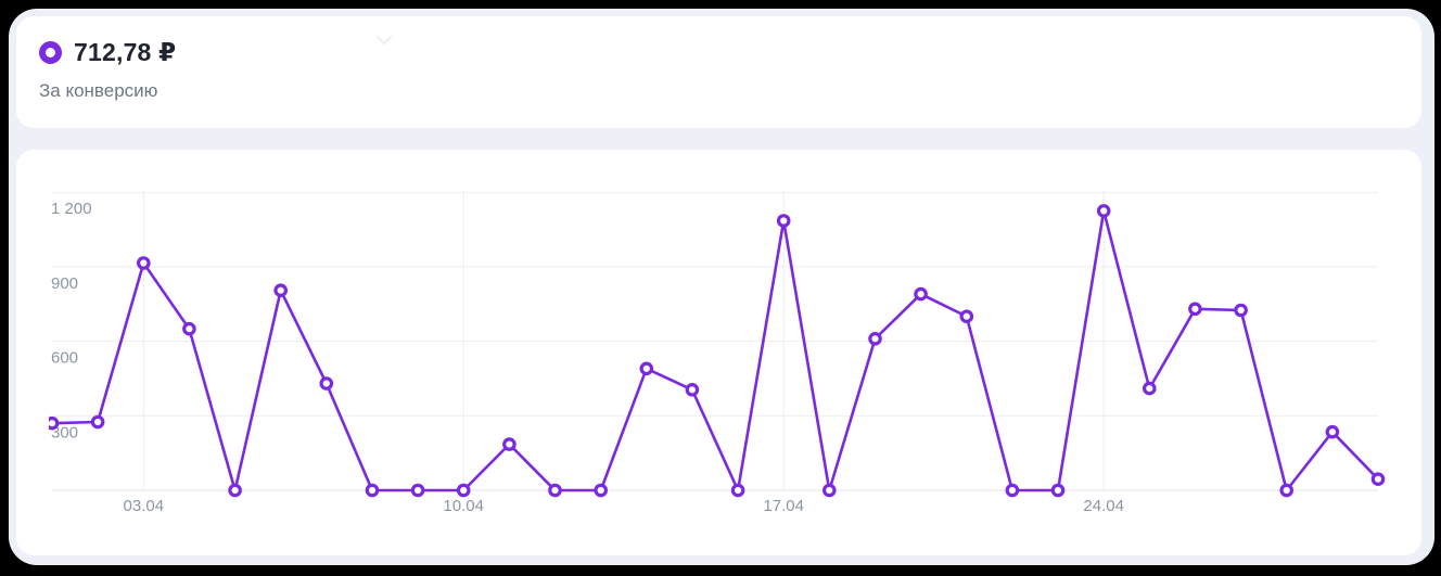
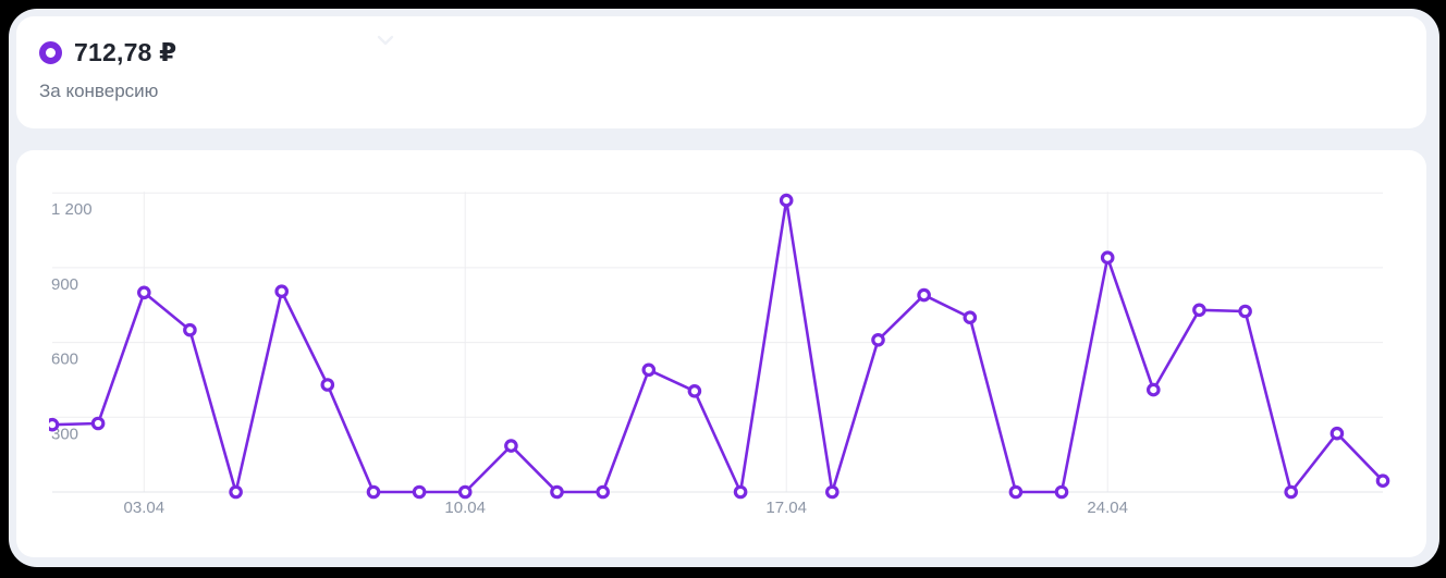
03.04: 920 -> 800
17.04: 1080 -> 1170
24.04: 1120 -> 940
